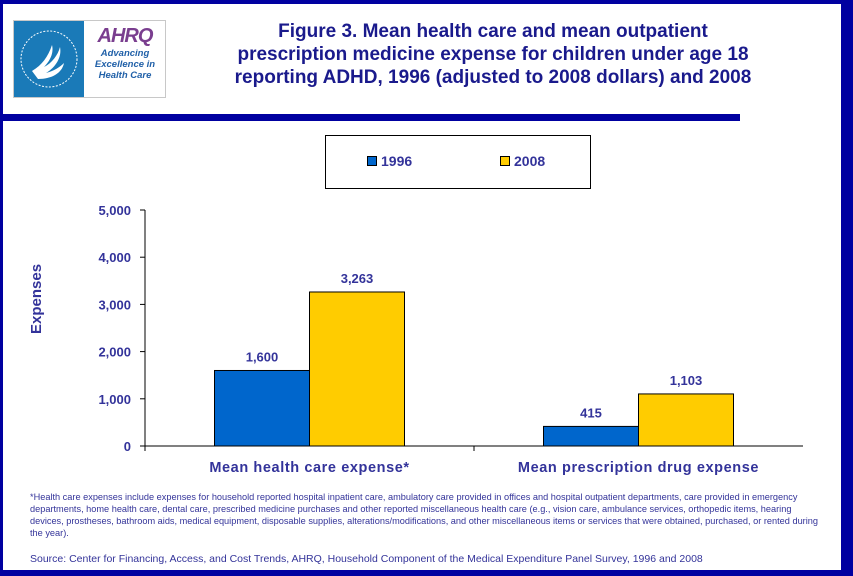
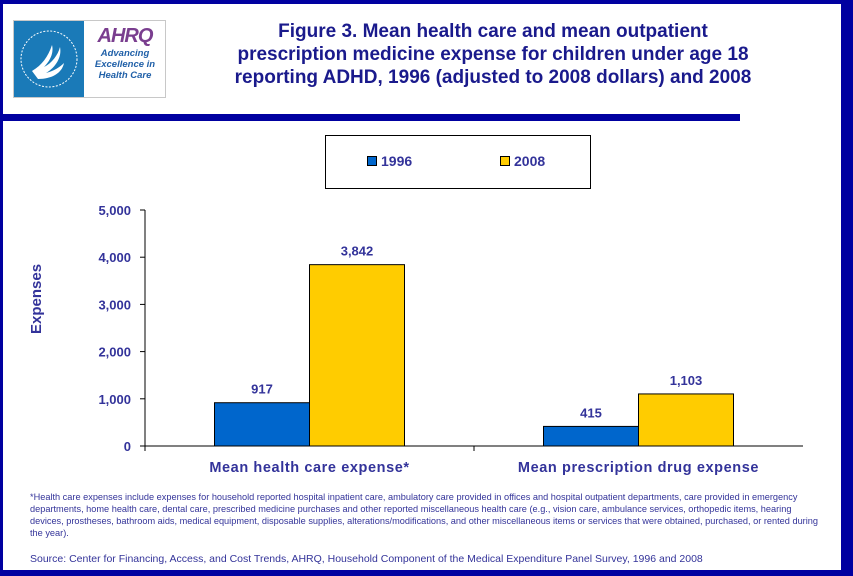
1996/Mean health care expense*: 1,600 -> 917
2008/Mean health care expense*: 3,263 -> 3,842
